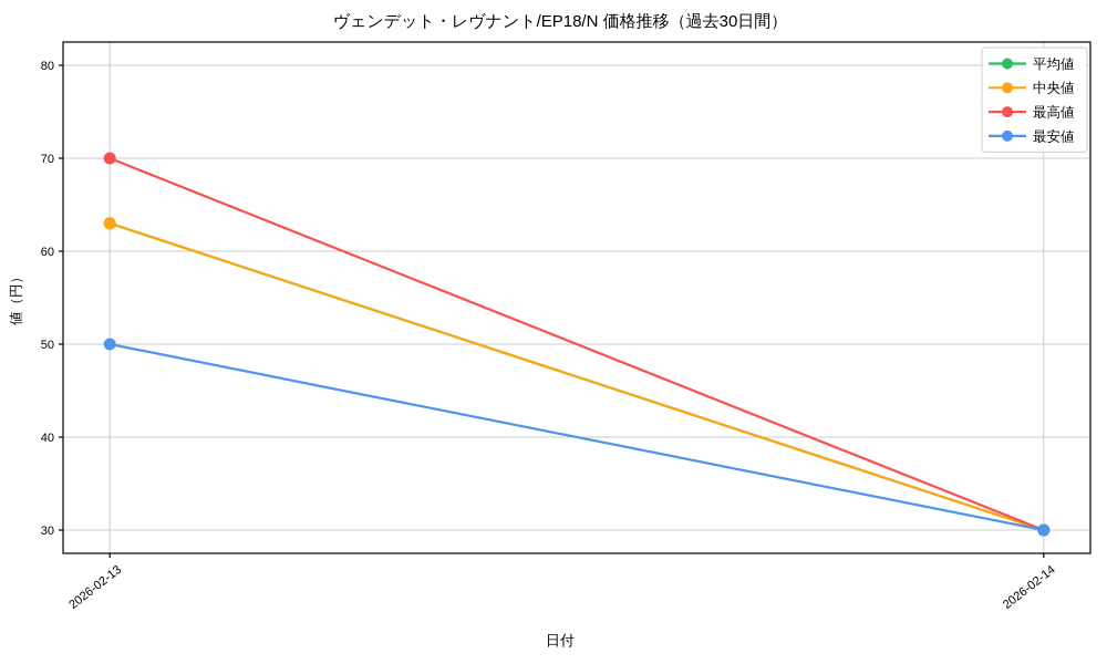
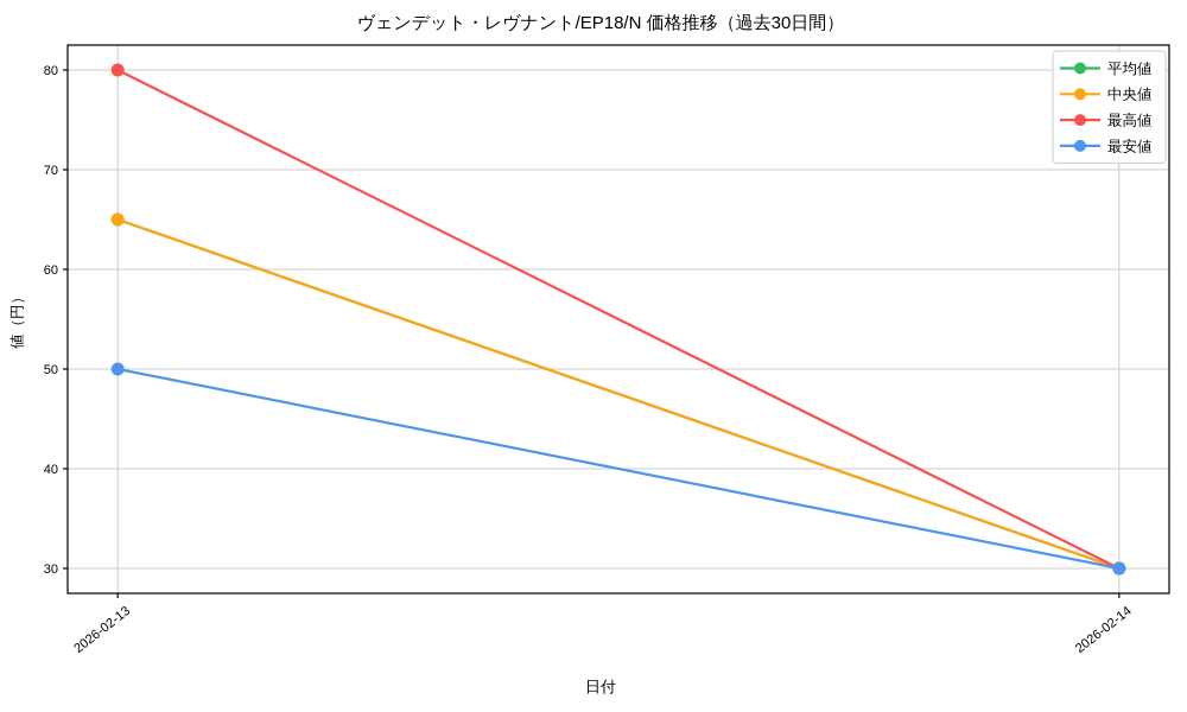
平均値/2026-02-13: 63 -> 65
中央値/2026-02-13: 63 -> 65
最高値/2026-02-13: 70 -> 80
